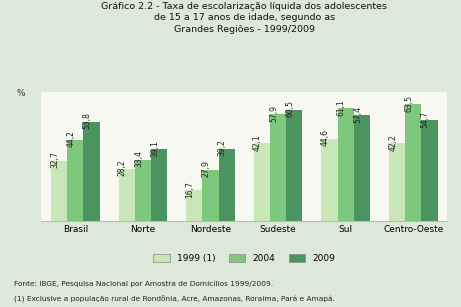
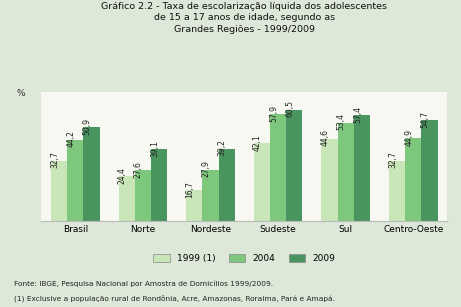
2009/Brasil: 53,8 -> 50,9
1999 (1)/Norte: 28,2 -> 24,4
2004/Norte: 33,4 -> 27,6
2004/Sul: 61,1 -> 53,4
1999 (1)/Centro-Oeste: 42,2 -> 32,7
2004/Centro-Oeste: 63,5 -> 44,9
